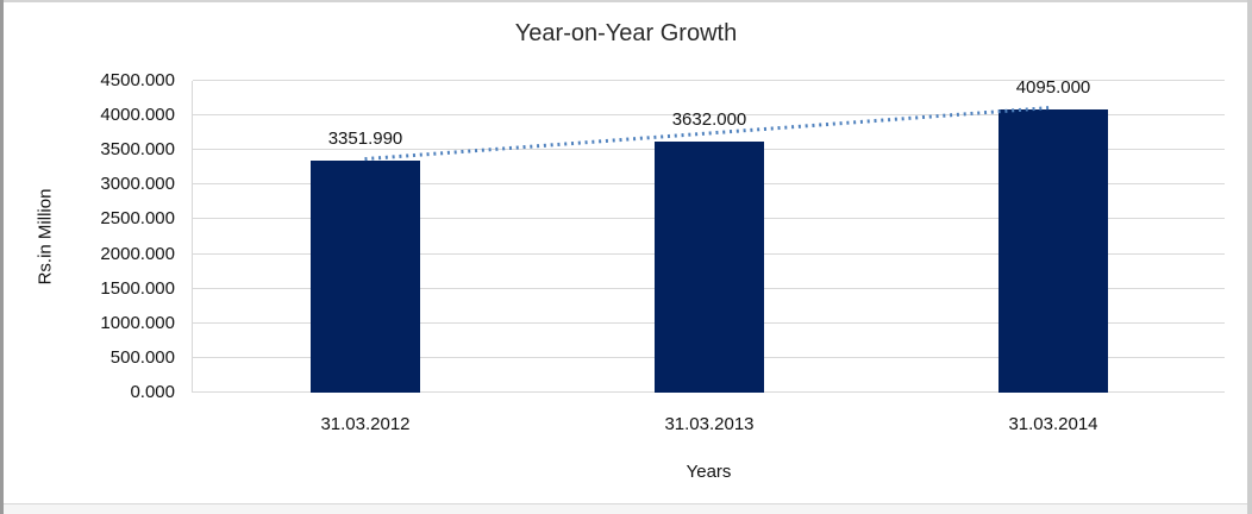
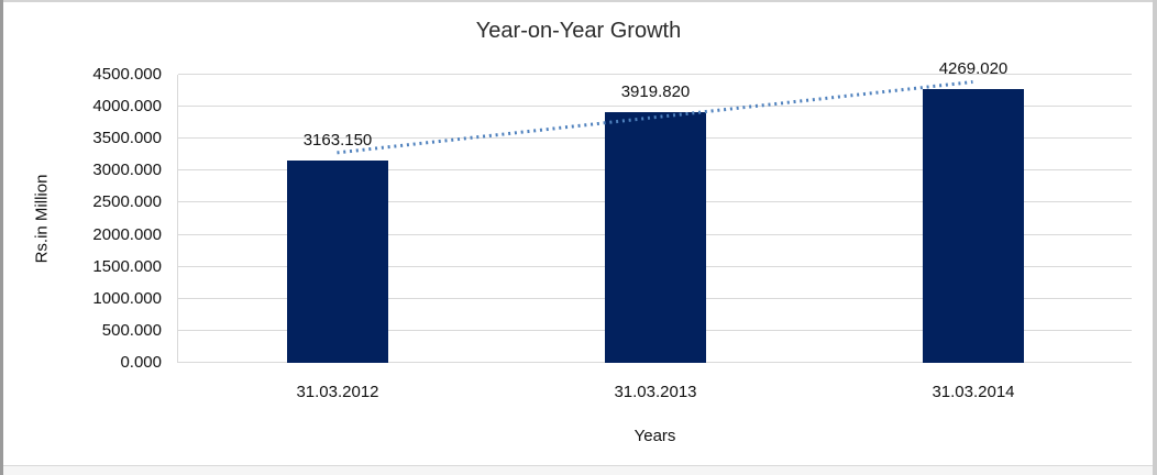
31.03.2012: 3351.990 -> 3163.150
31.03.2013: 3632.000 -> 3919.820
31.03.2014: 4095.000 -> 4269.020
